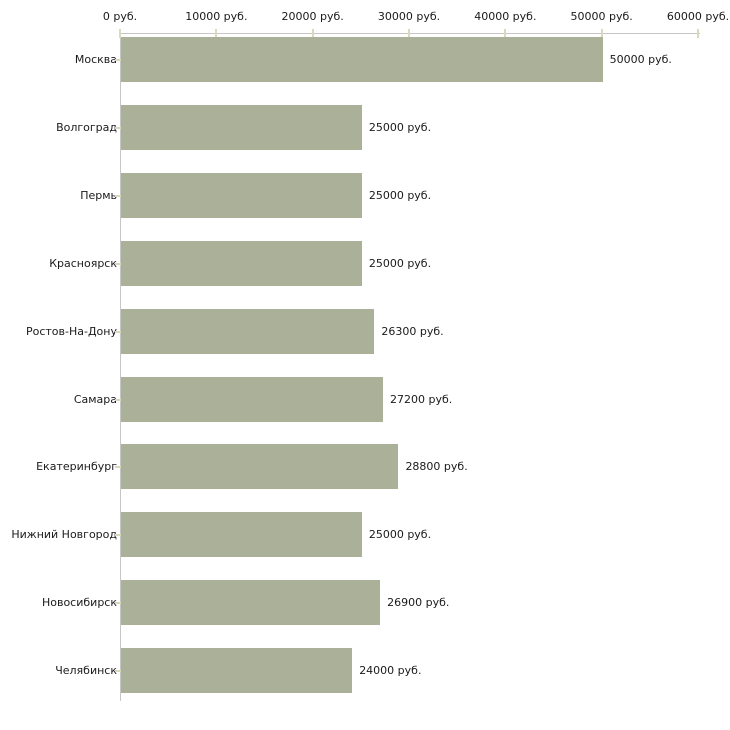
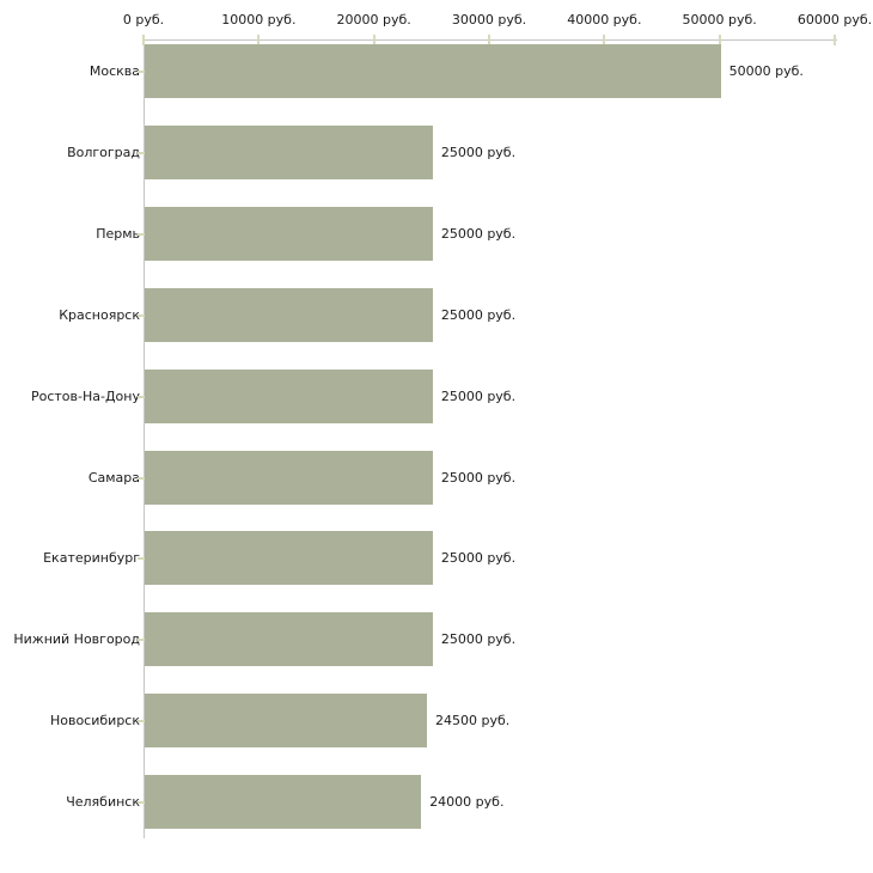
Ростов-На-Дону: 26300 -> 25000
Самара: 27200 -> 25000
Екатеринбург: 28800 -> 25000
Новосибирск: 26900 -> 24500
